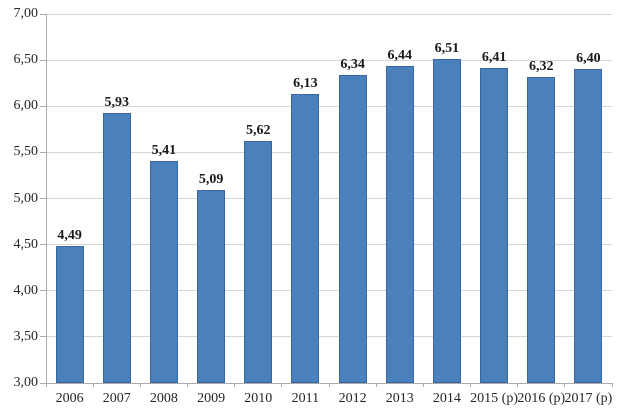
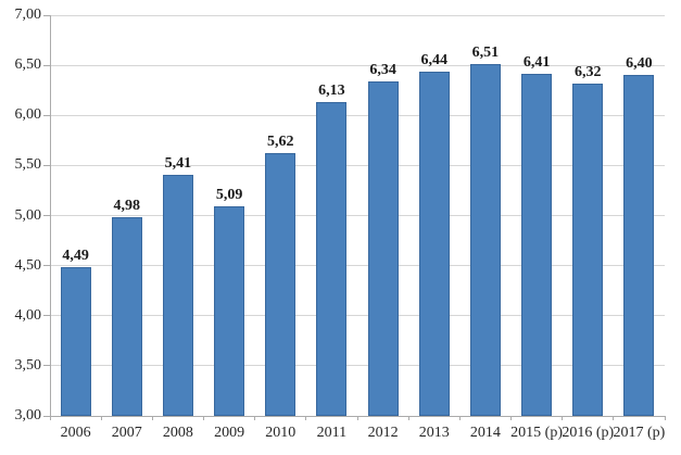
2007: 5,93 -> 4,98
